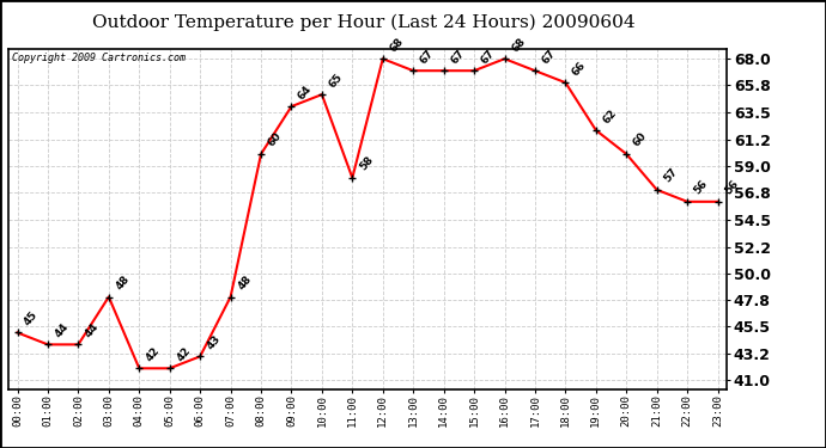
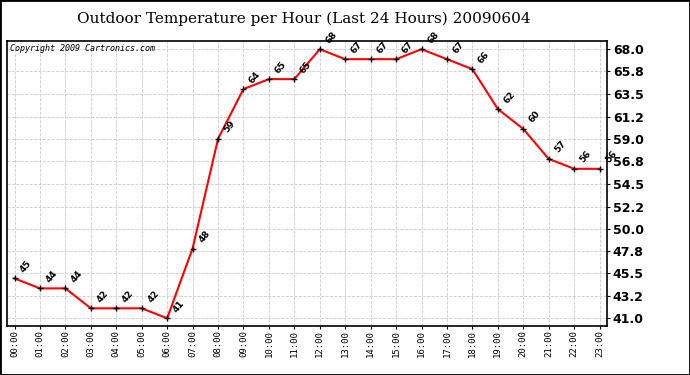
03:00: 48 -> 42
06:00: 43 -> 41
08:00: 60 -> 59
11:00: 58 -> 65
